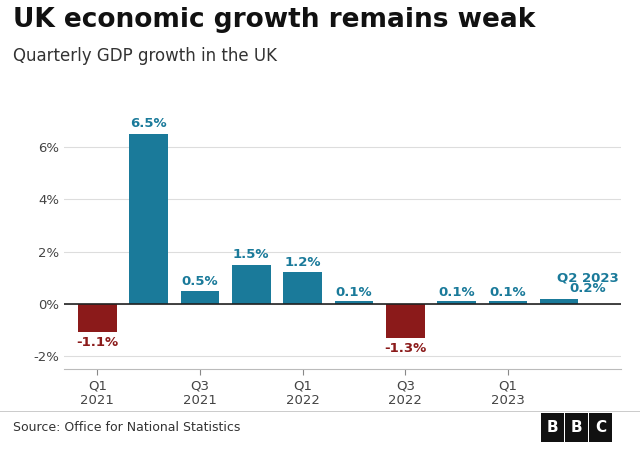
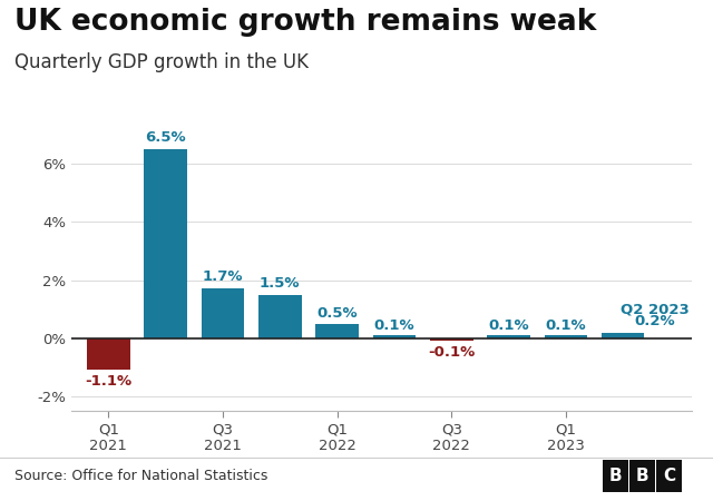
Q3 2021: 0.5% -> 1.7%
Q1 2022: 1.2% -> 0.5%
Q3 2022: -1.3% -> -0.1%
